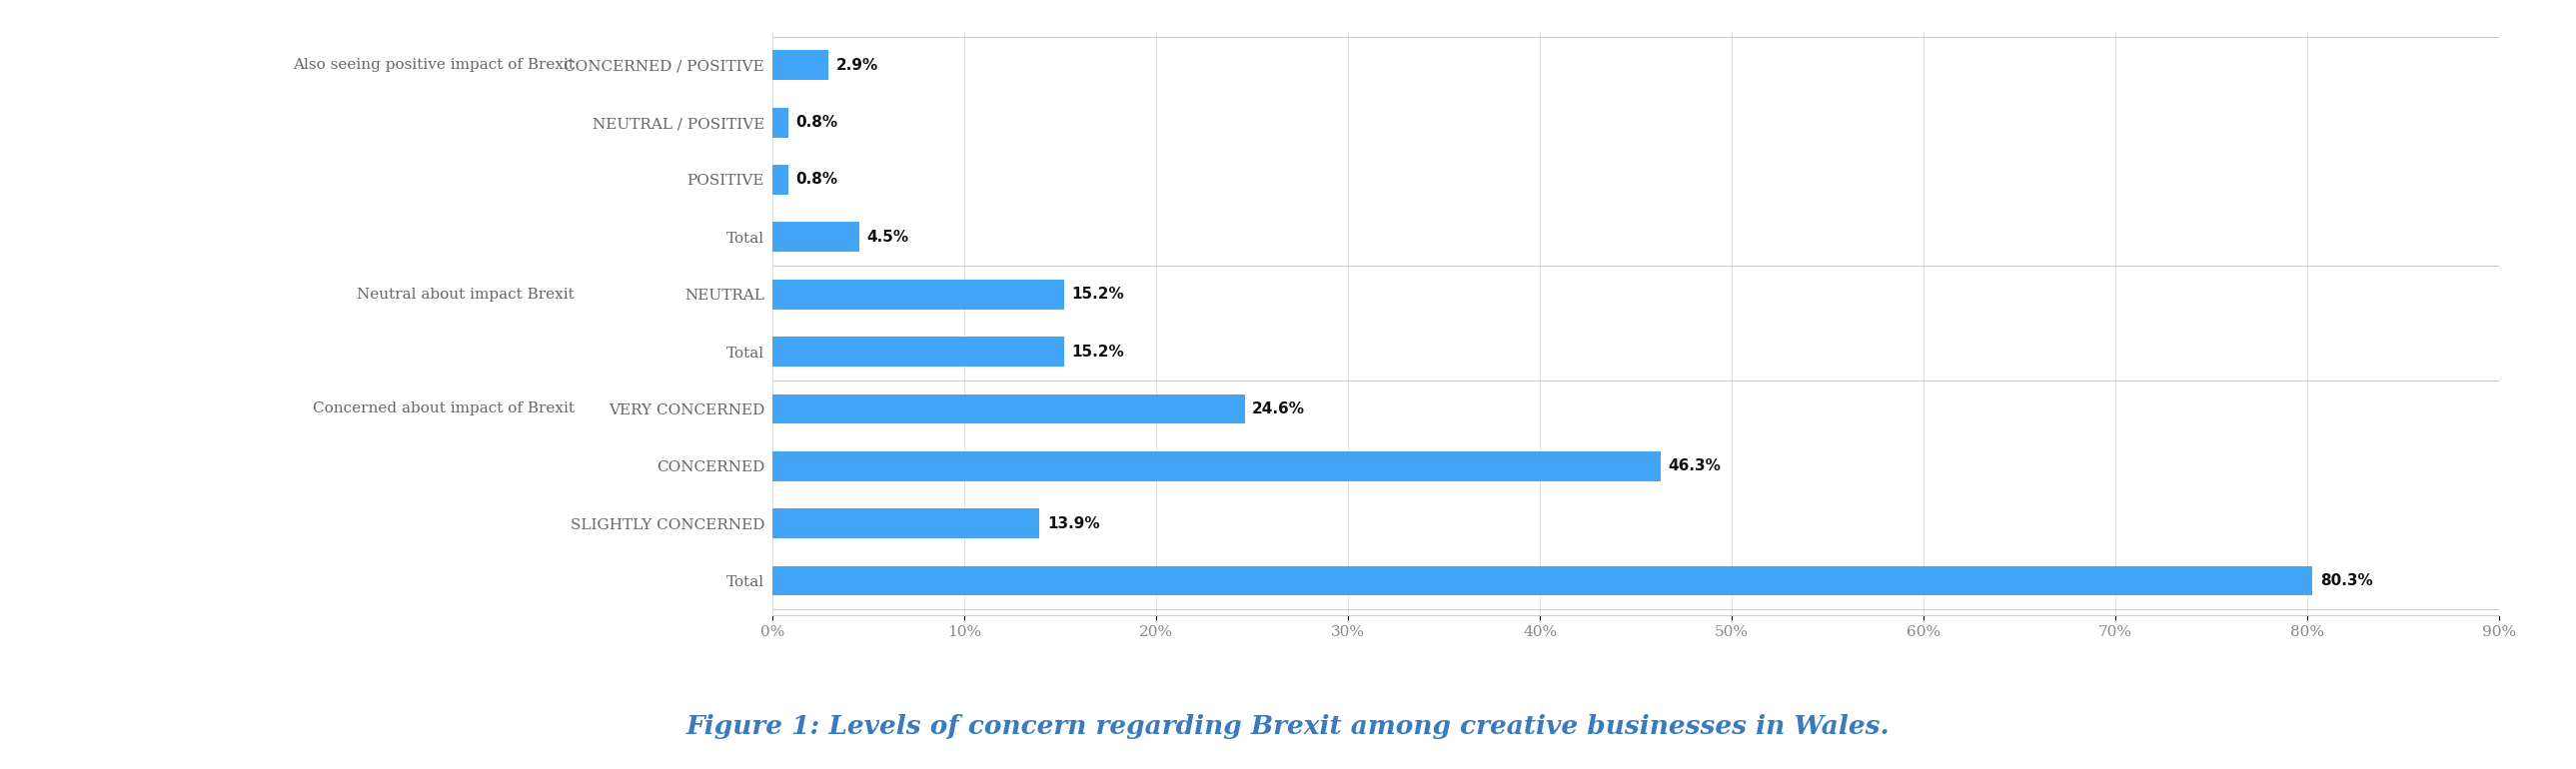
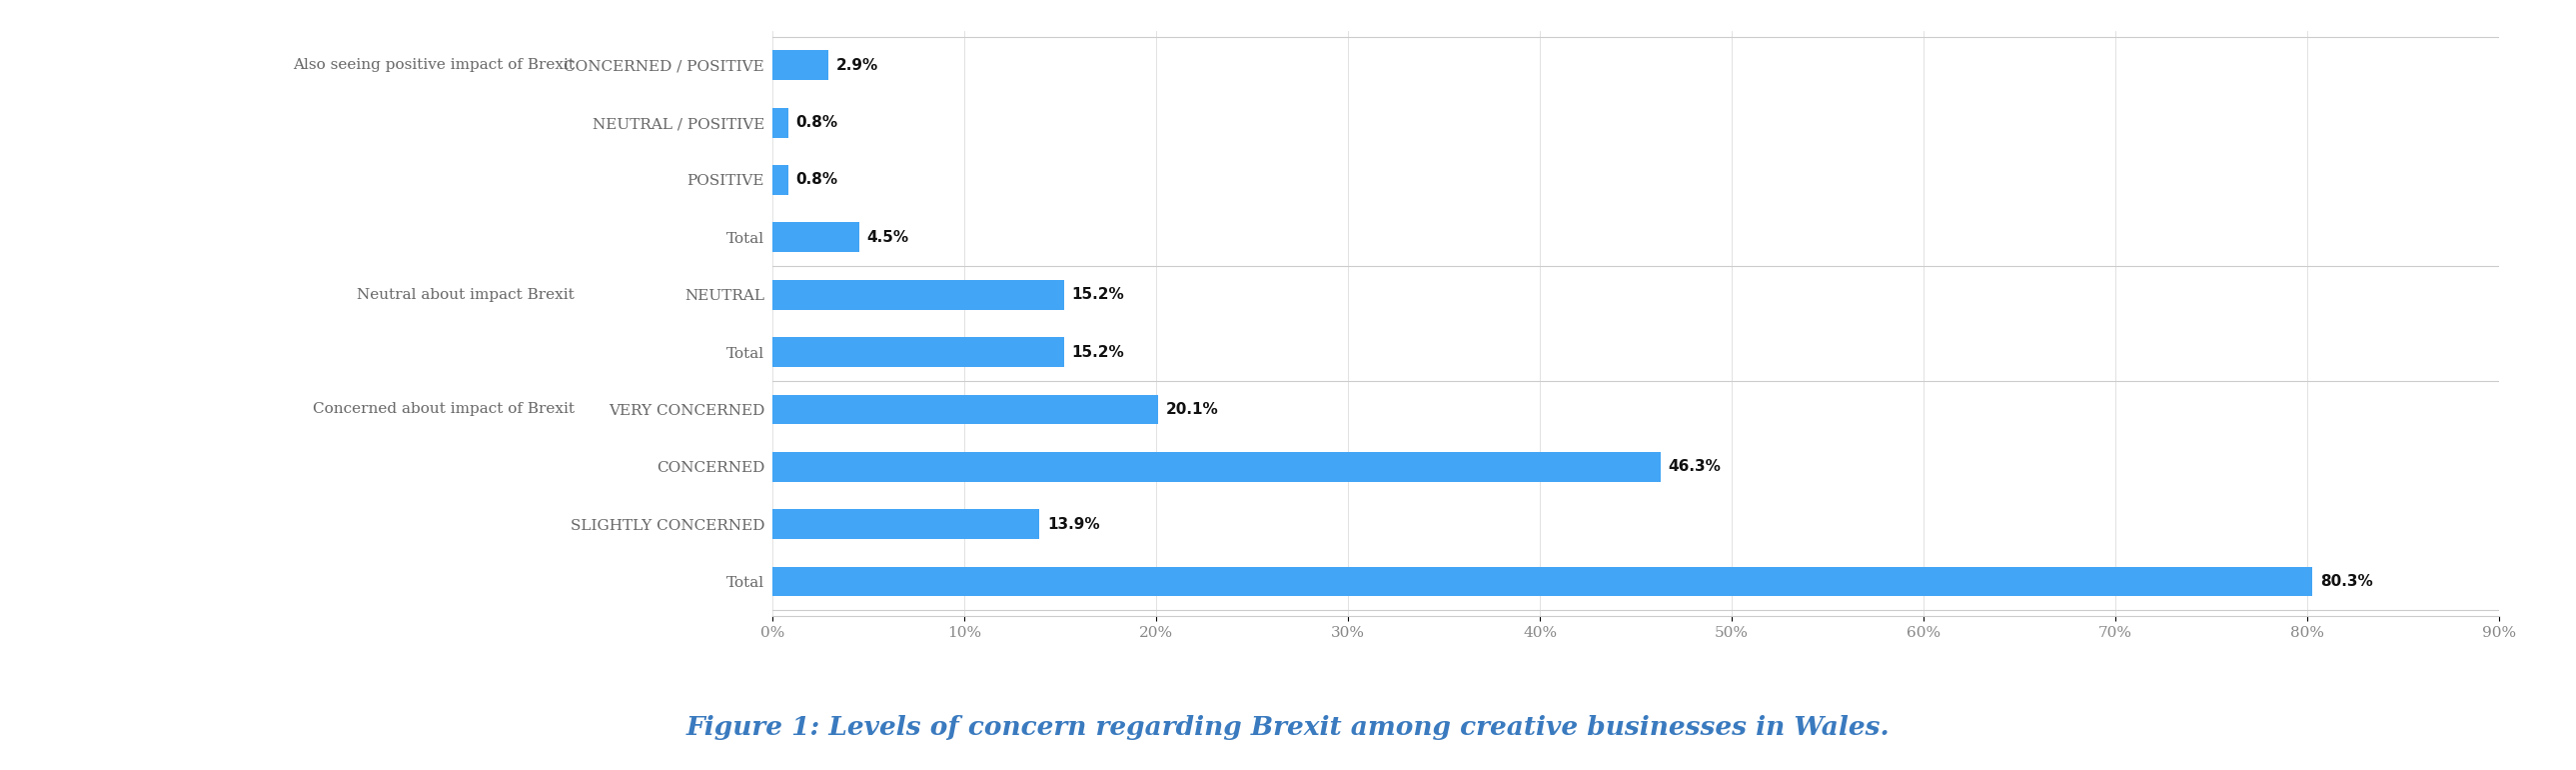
VERY CONCERNED: 24.6% -> 20.1%
